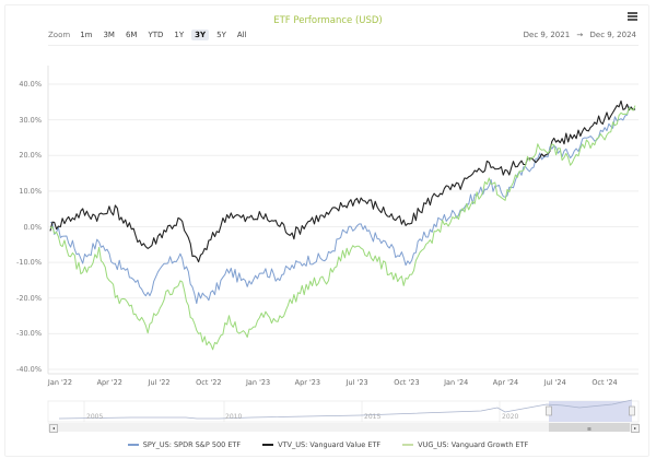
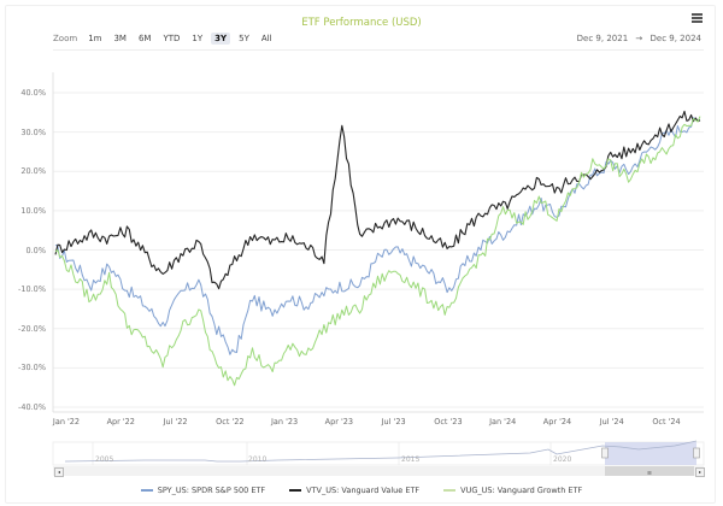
SPY_US: SPDR S&P 500 ETF/Oct '22: -19% -> -27%
VTV_US: Vanguard Value ETF/Apr '23: 2% -> 32%
VUG_US: Vanguard Growth ETF/Jan '24: 2% -> 10%
SPY_US: SPDR S&P 500 ETF/Oct '24: 26% -> 29%
